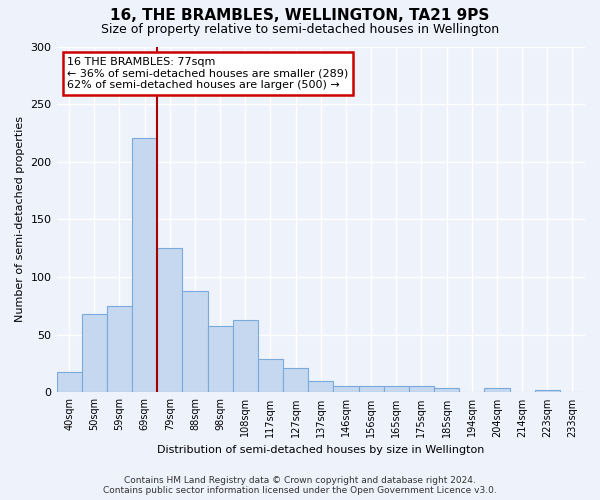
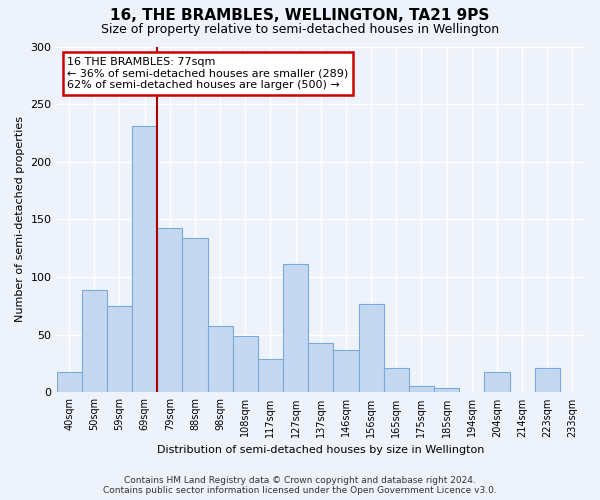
50sqm: 68 -> 89
69sqm: 221 -> 231
79sqm: 125 -> 143
88sqm: 88 -> 134
108sqm: 63 -> 49
127sqm: 21 -> 111
137sqm: 10 -> 43
146sqm: 6 -> 37
156sqm: 6 -> 77
165sqm: 6 -> 21
204sqm: 4 -> 18
223sqm: 2 -> 21
